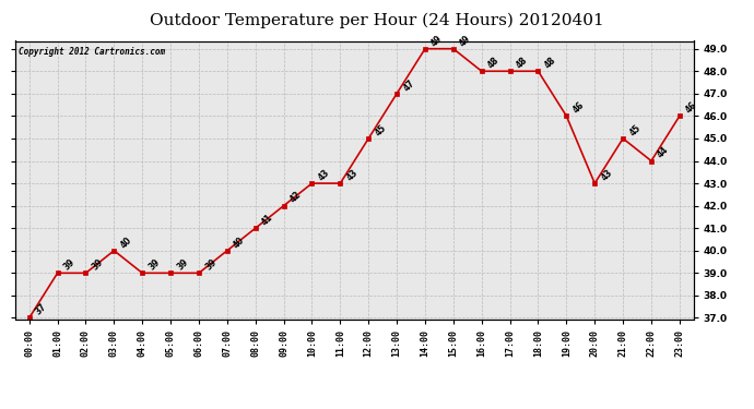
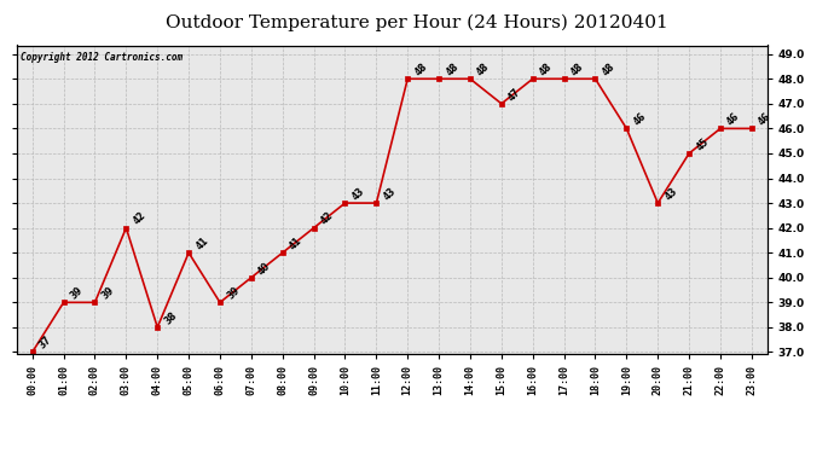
03:00: 40 -> 42
04:00: 39 -> 38
05:00: 39 -> 41
12:00: 45 -> 48
13:00: 47 -> 48
14:00: 49 -> 48
15:00: 49 -> 47
22:00: 44 -> 46
